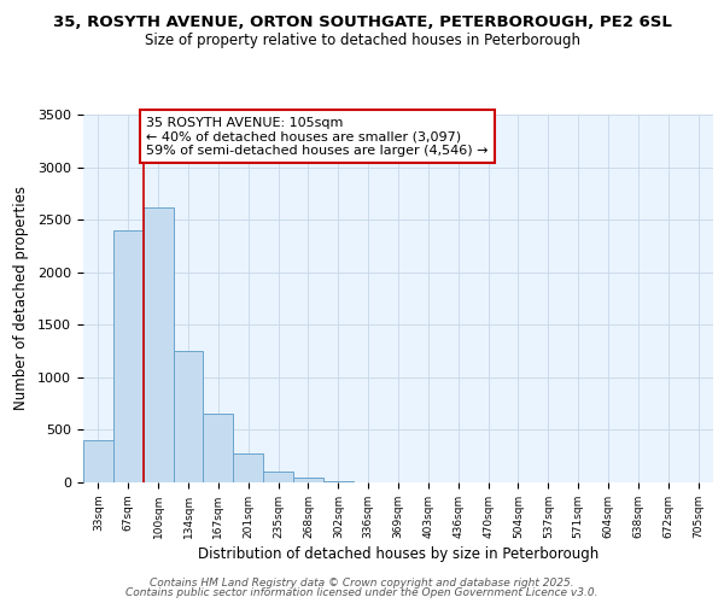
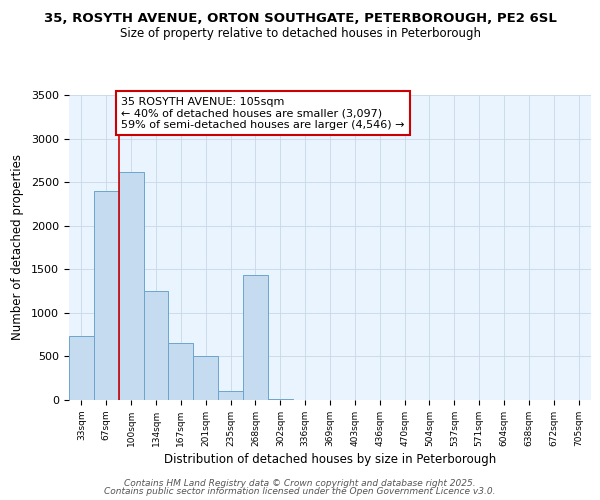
33sqm: 400 -> 740
201sqm: 270 -> 500
268sqm: 50 -> 1440
